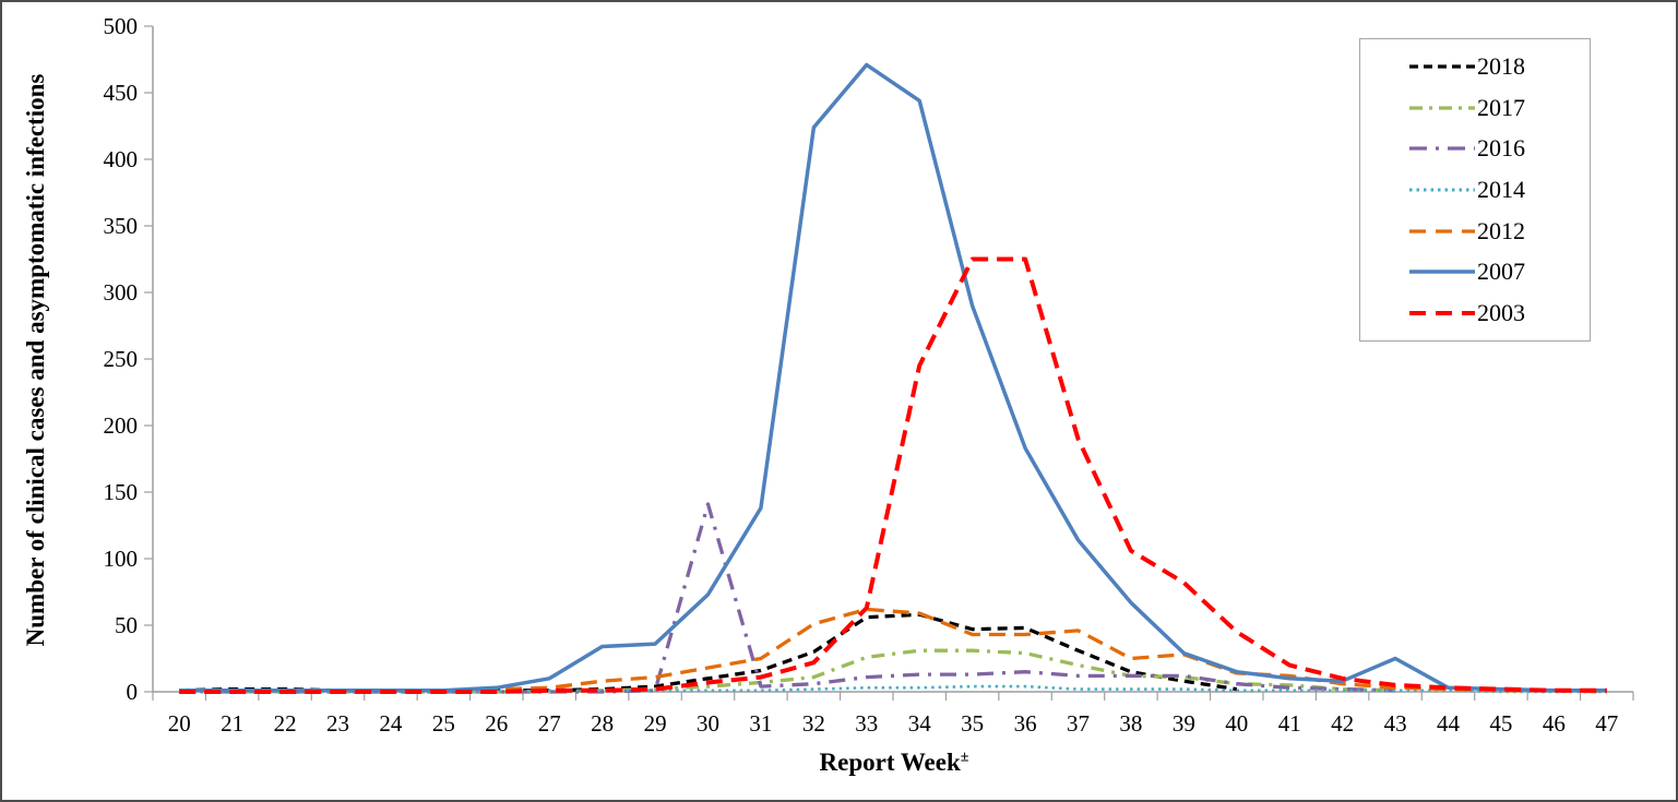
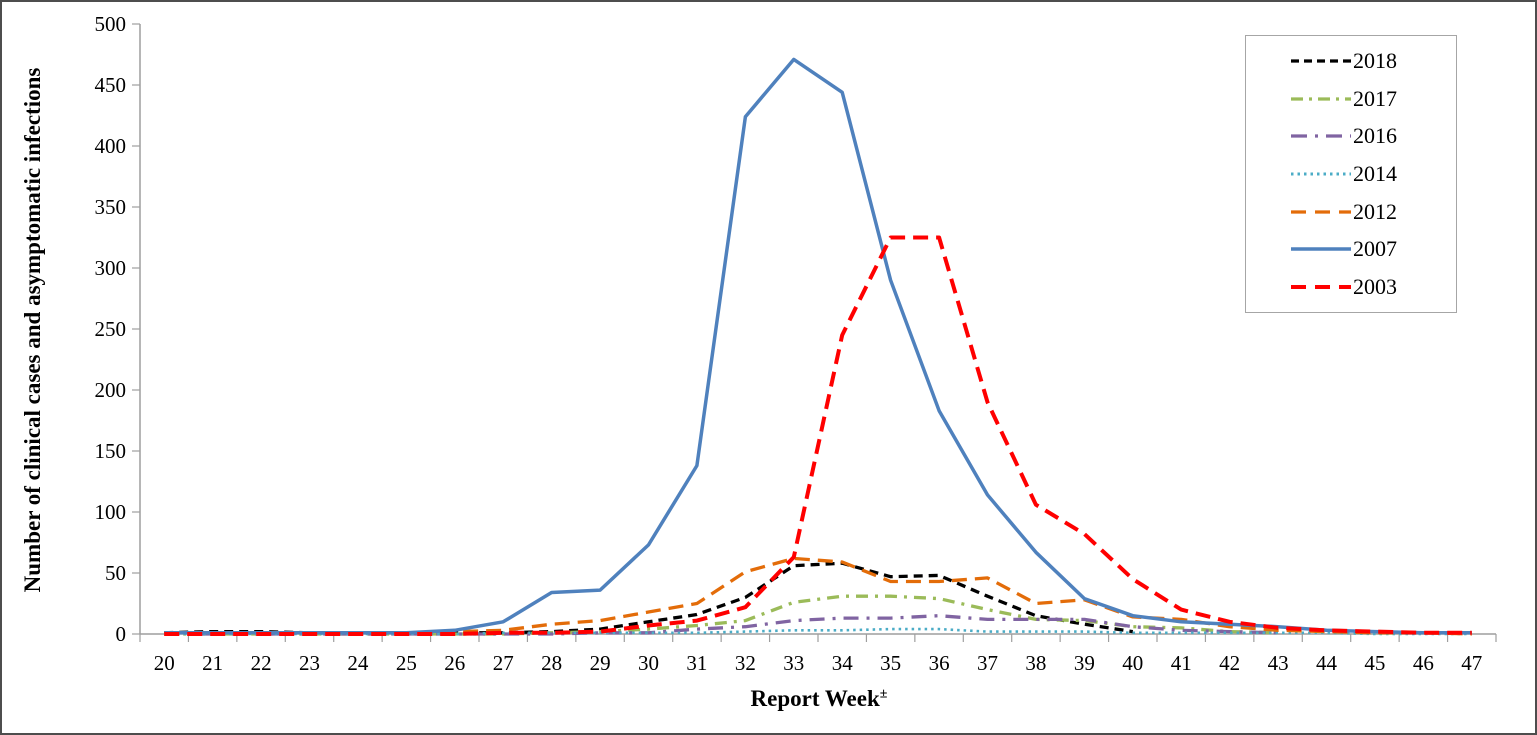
2016/30: 141 -> 1
2007/43: 25 -> 6
